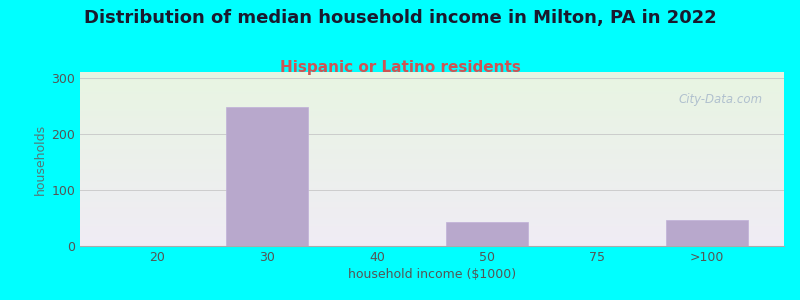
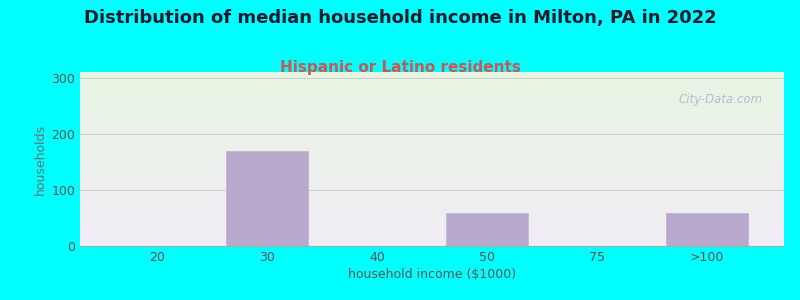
30: 248 -> 170
50: 42 -> 58
>100: 46 -> 58
